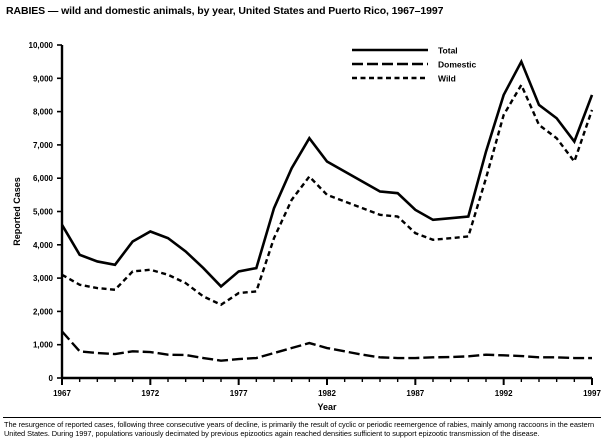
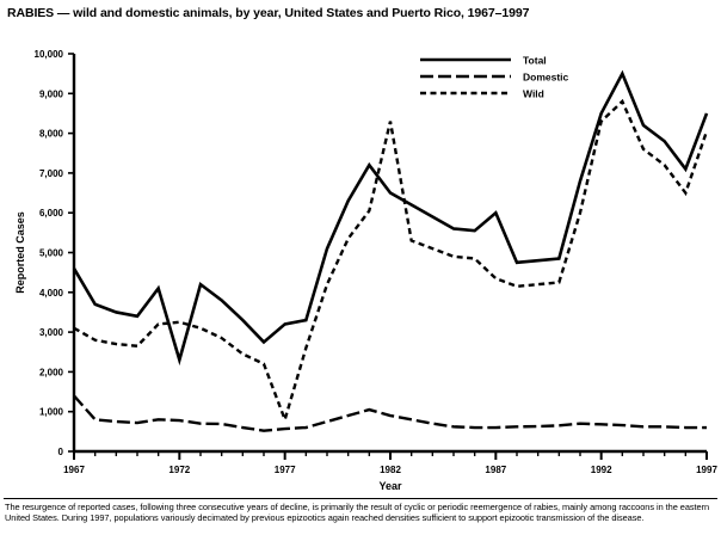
Total/1972: 4400 -> 2300
Wild/1977: 2600 -> 800
Wild/1982: 5500 -> 8300
Total/1987: 5000 -> 6000
Wild/1992: 7900 -> 8300
